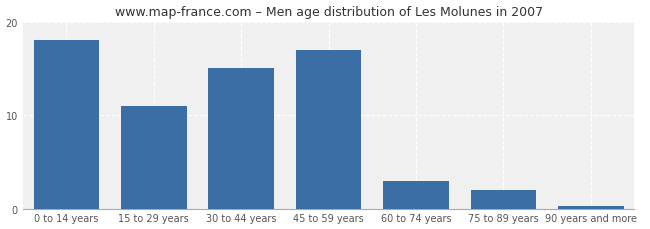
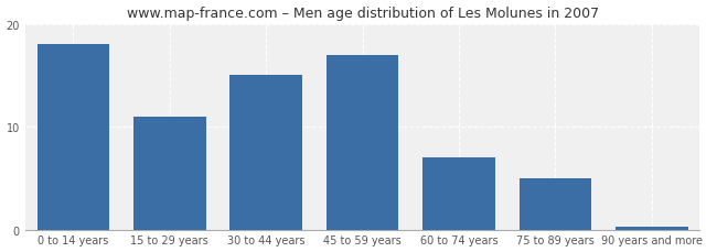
60 to 74 years: 3.0 -> 7.0
75 to 89 years: 2.0 -> 5.0
